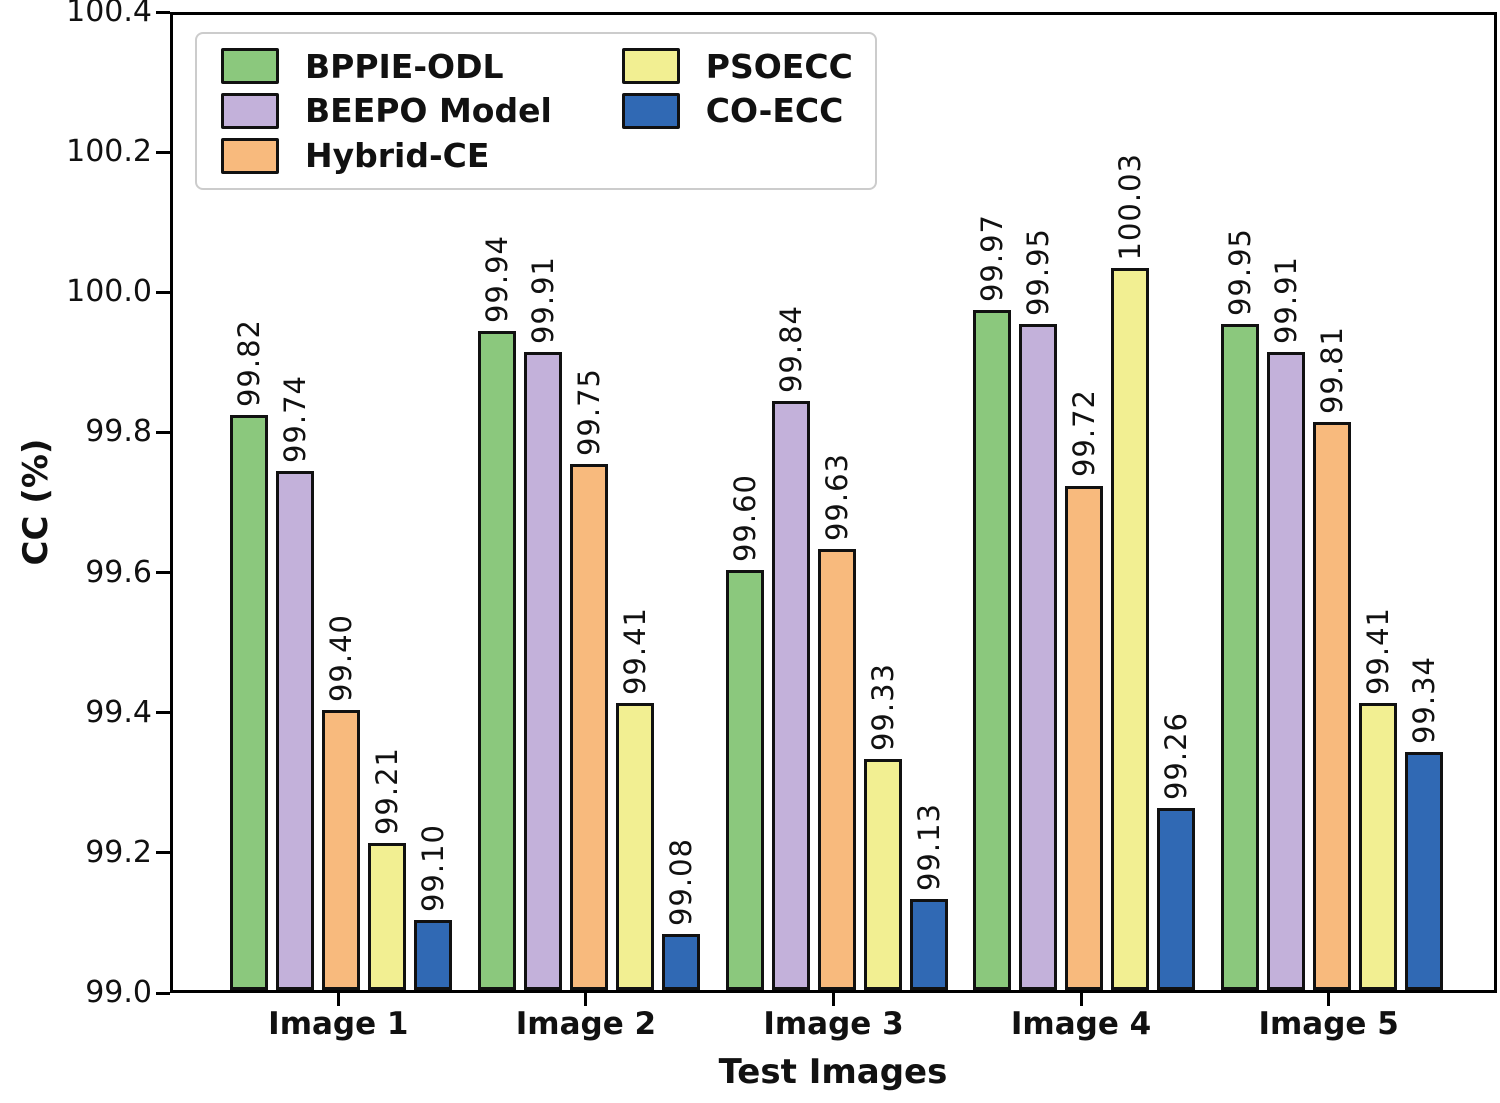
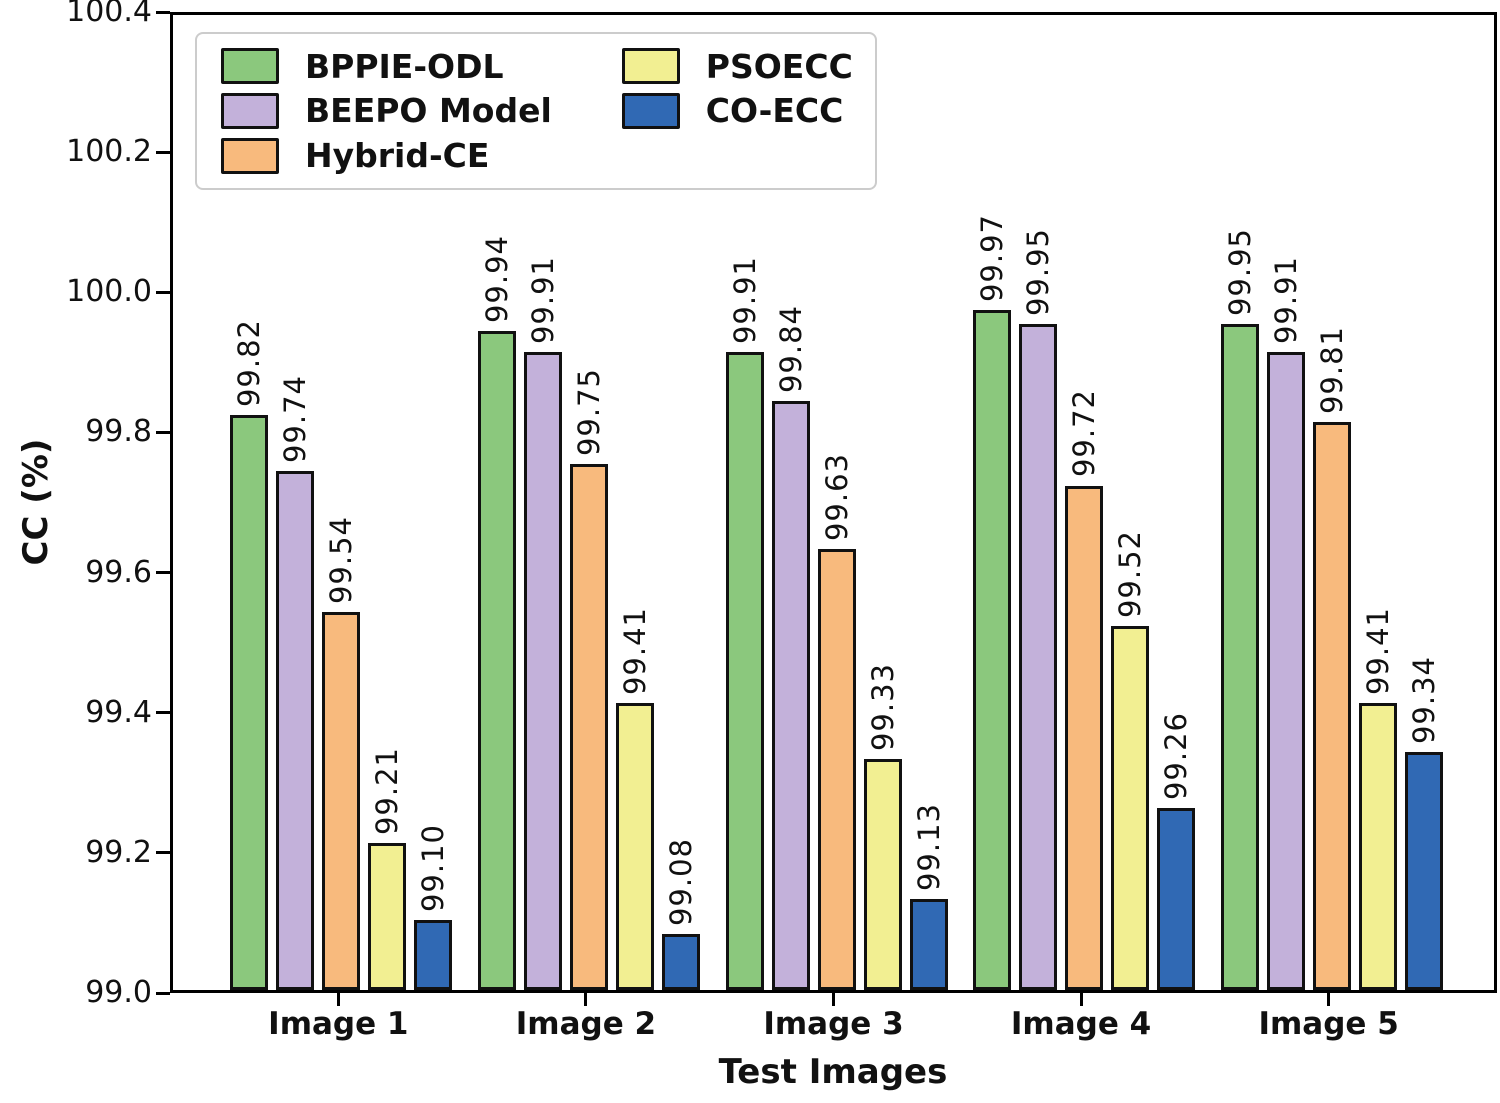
Hybrid-CE/Image 1: 99.40 -> 99.54
BPPIE-ODL/Image 3: 99.60 -> 99.91
PSOECC/Image 4: 100.03 -> 99.52
